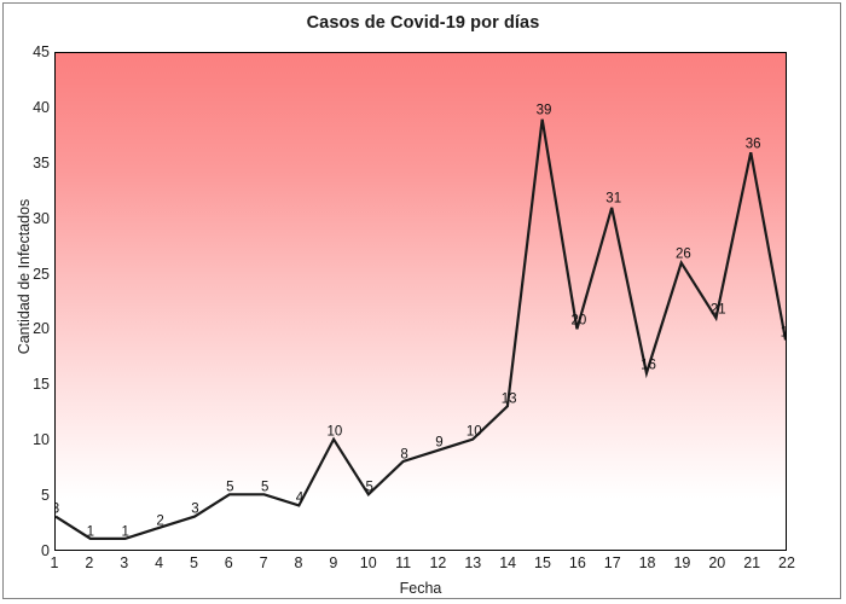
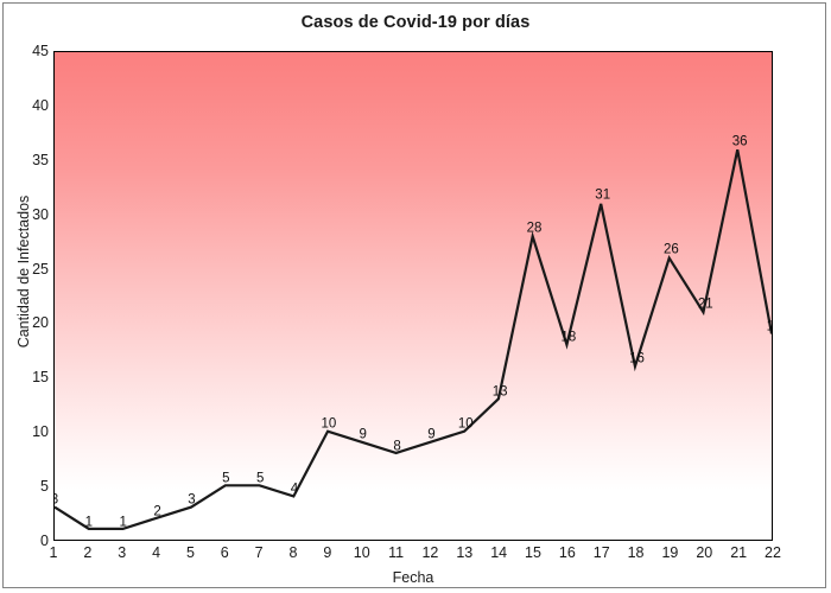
10: 5 -> 9
15: 39 -> 28
16: 20 -> 18
